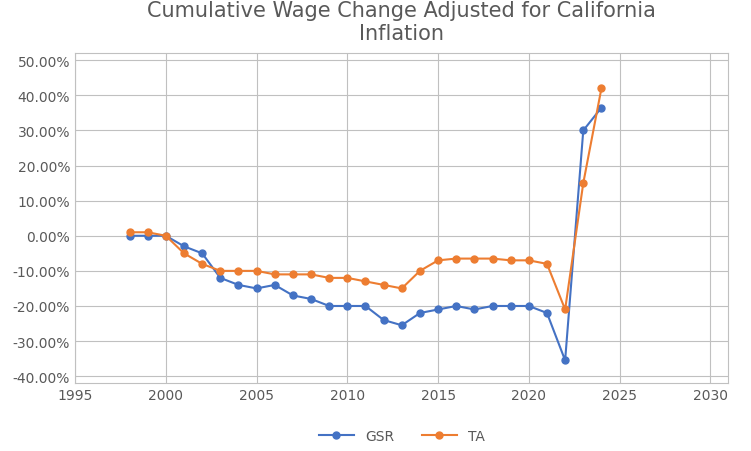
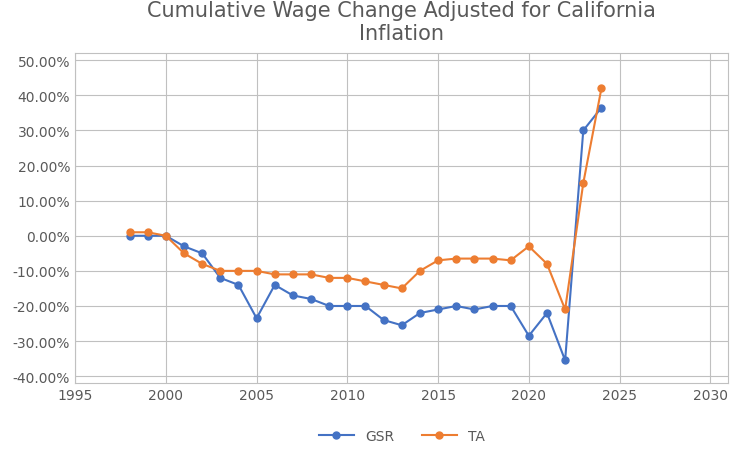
GSR/2005: -15.0% -> -23.5%
GSR/2020: -20.0% -> -28.5%
TA/2020: -7.0% -> -3.0%
